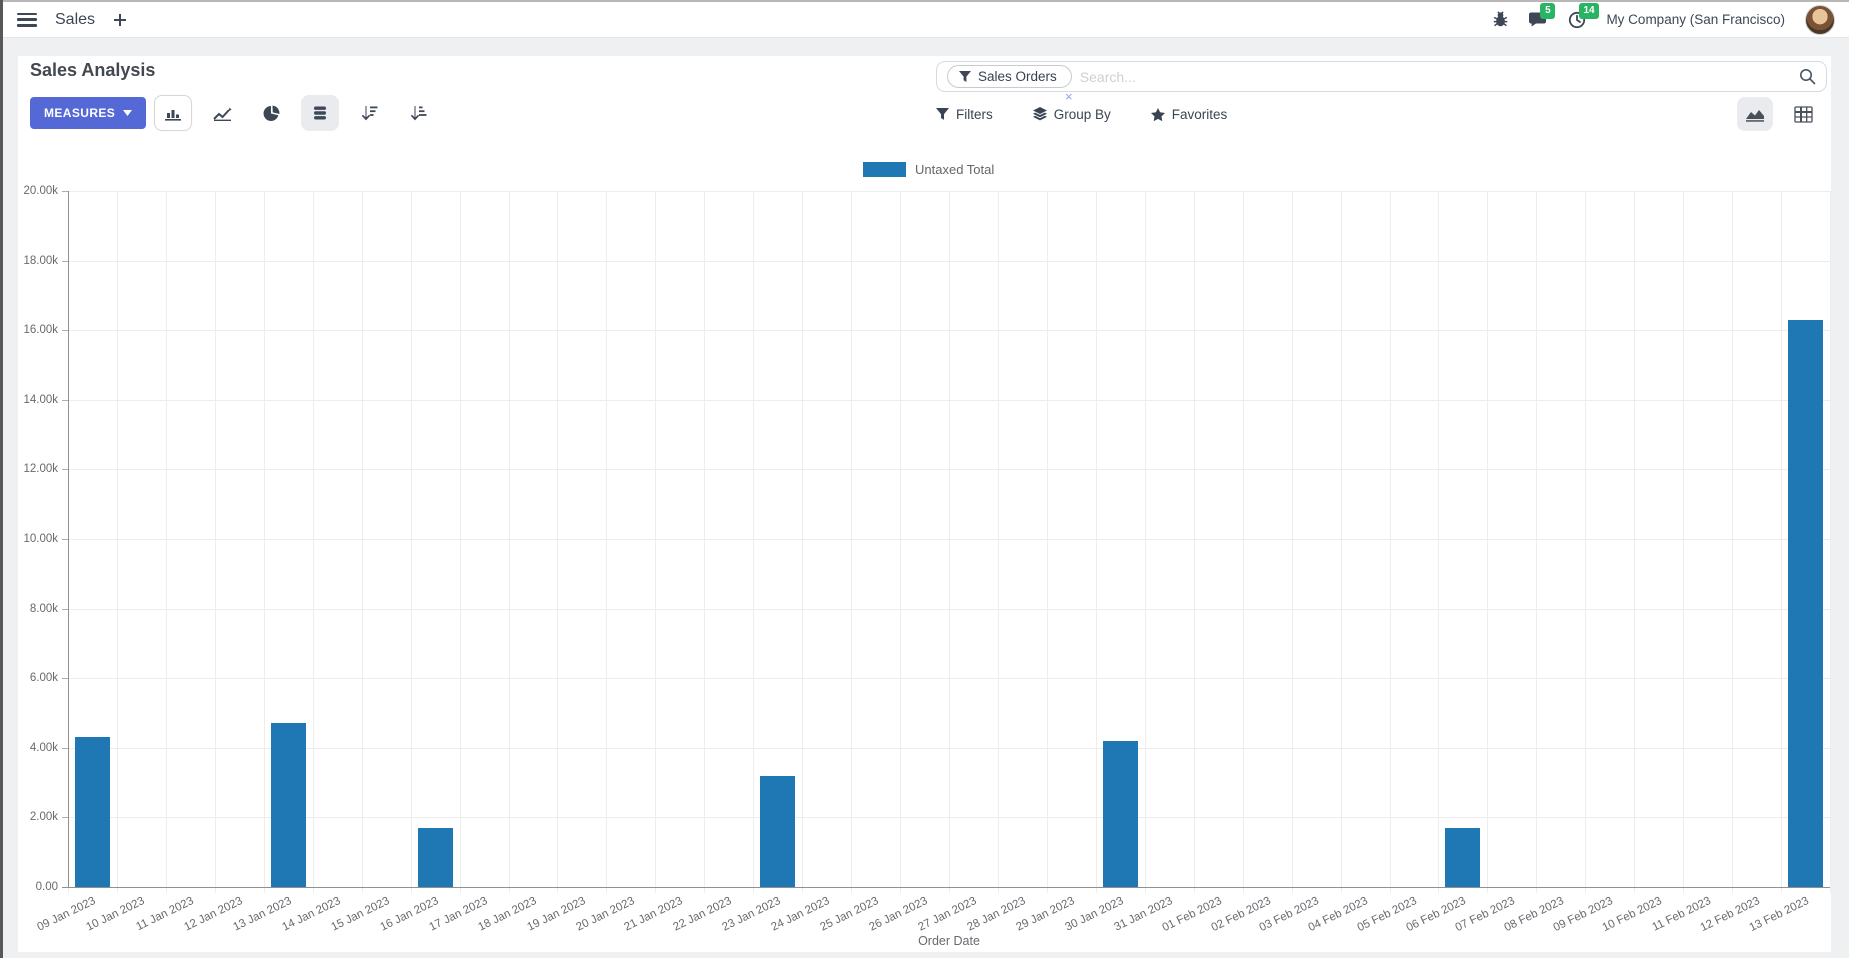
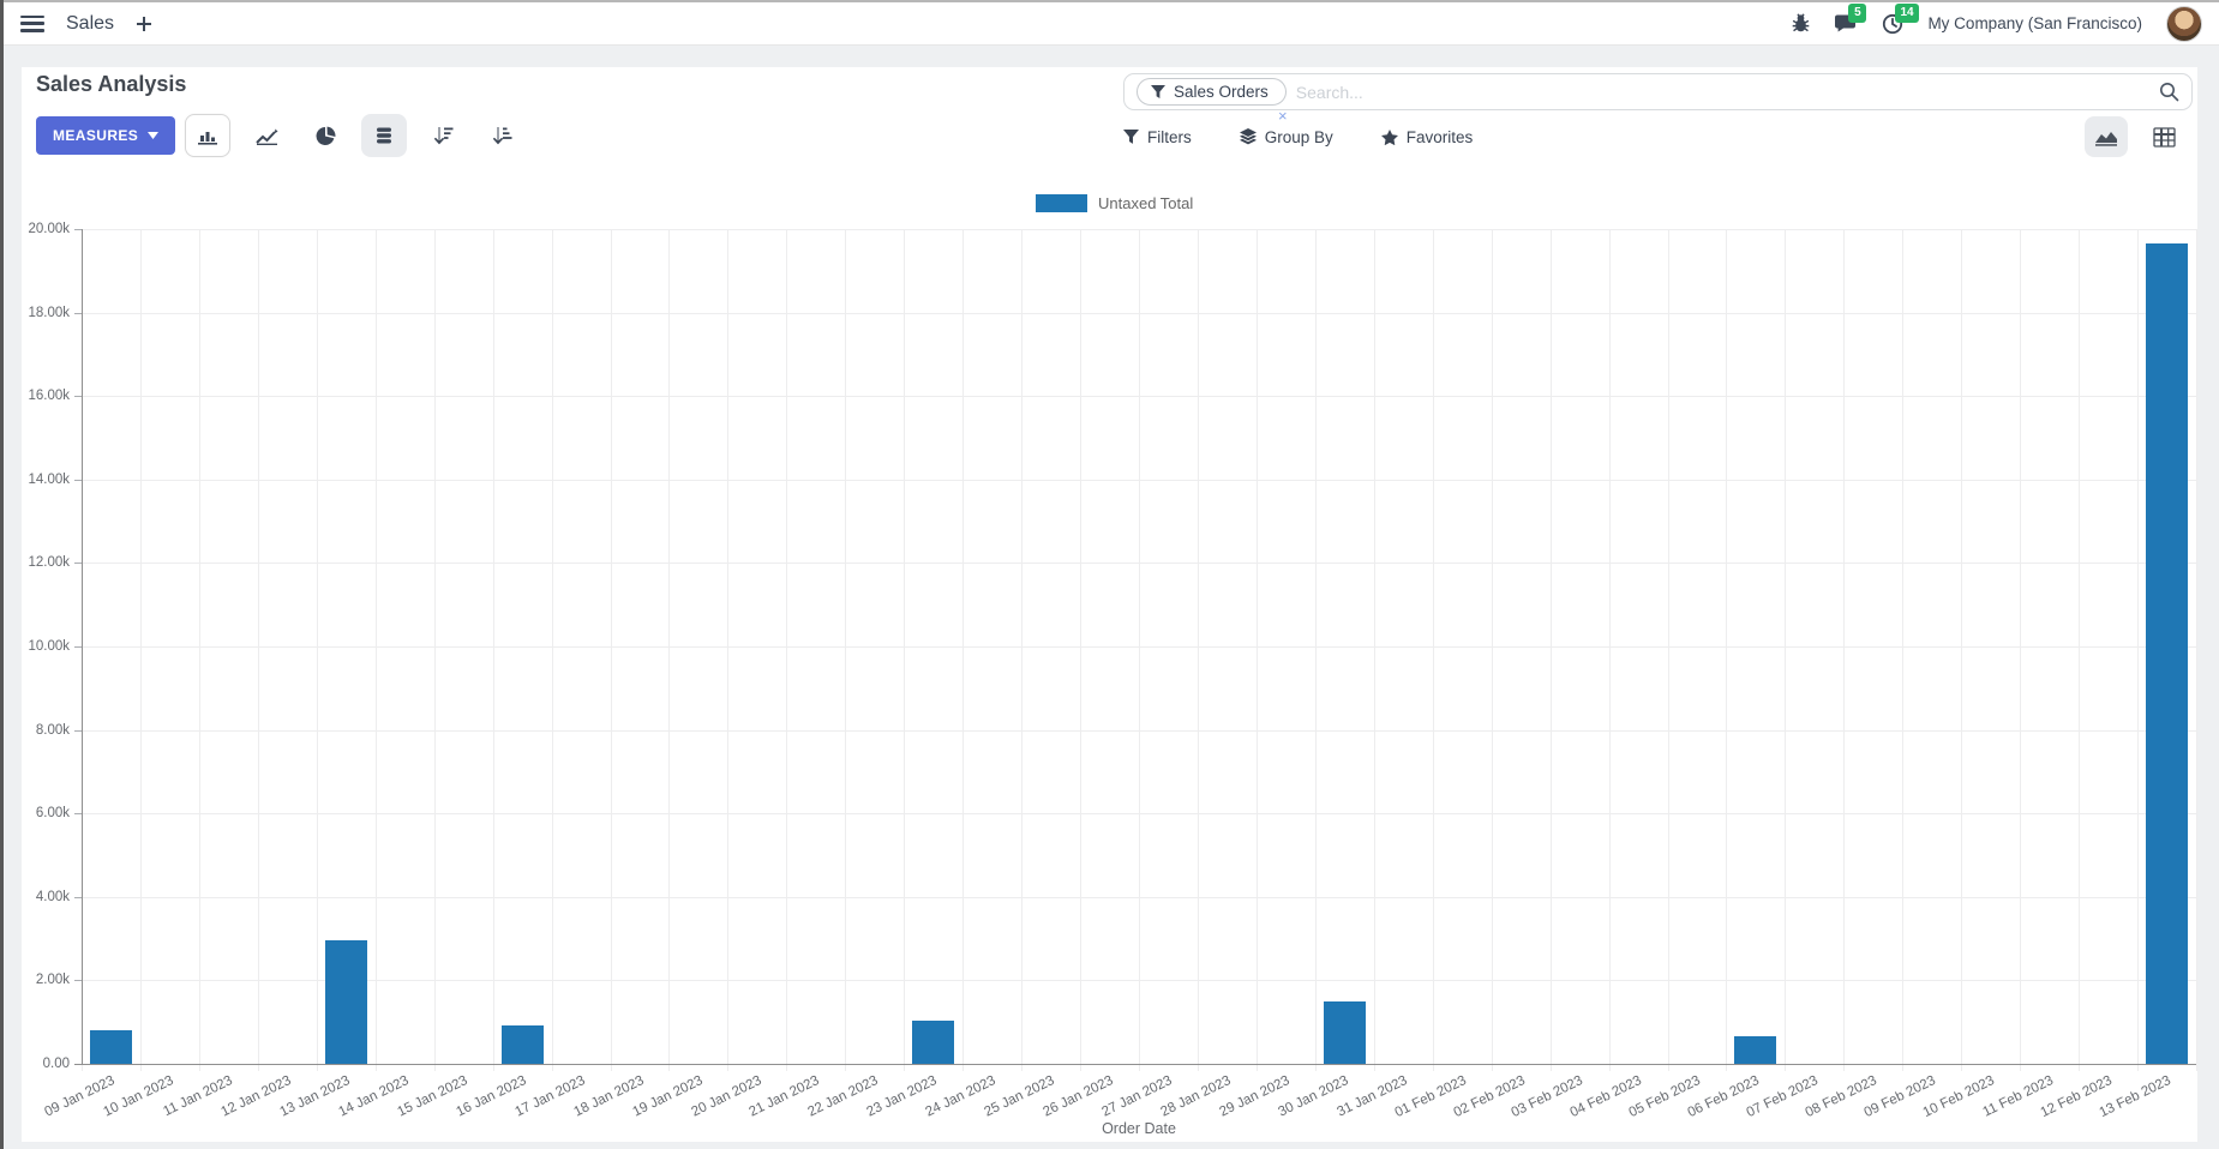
09 Jan 2023: 4.3k -> 0.8k
13 Jan 2023: 4.7k -> 3.0k
16 Jan 2023: 1.7k -> 0.9k
23 Jan 2023: 3.2k -> 1.0k
30 Jan 2023: 4.2k -> 1.5k
06 Feb 2023: 1.7k -> 0.7k
13 Feb 2023: 16.3k -> 19.6k
